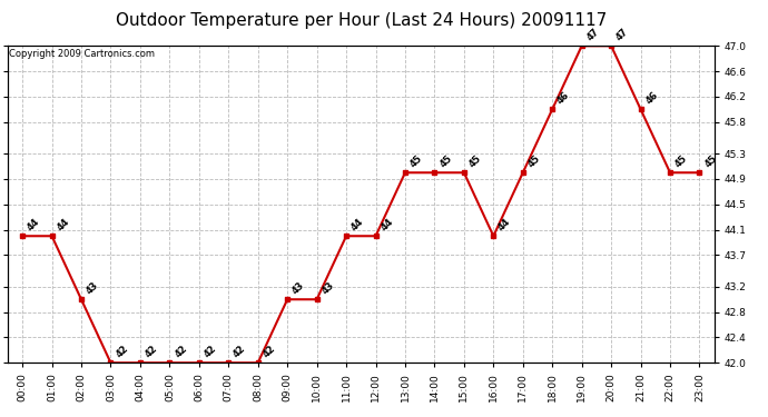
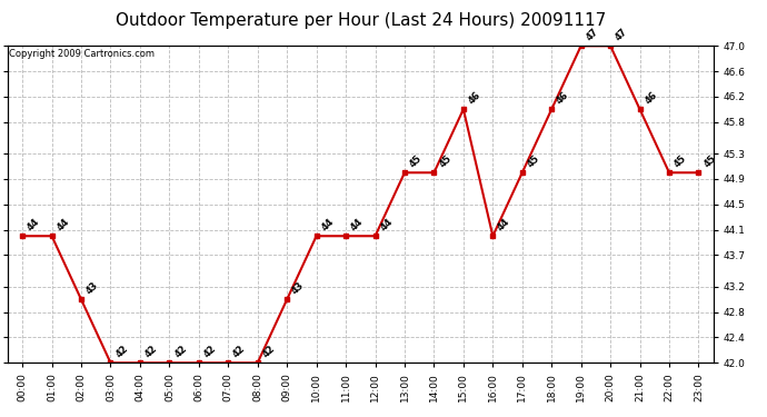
10:00: 43 -> 44
15:00: 45 -> 46
